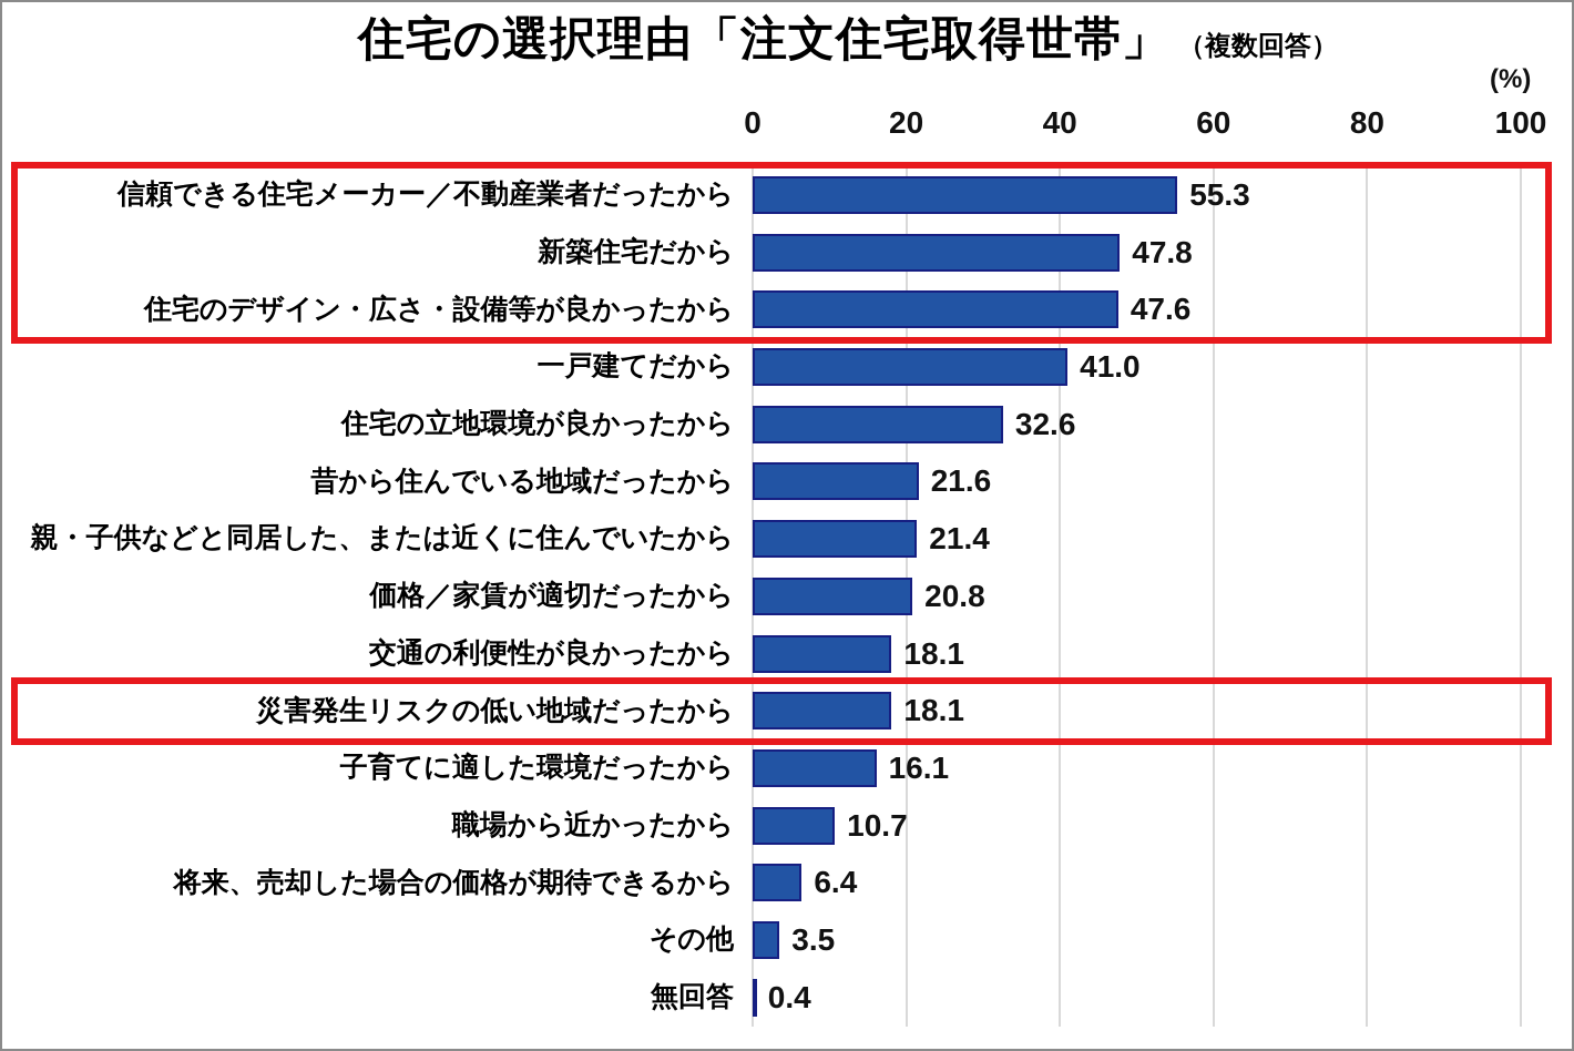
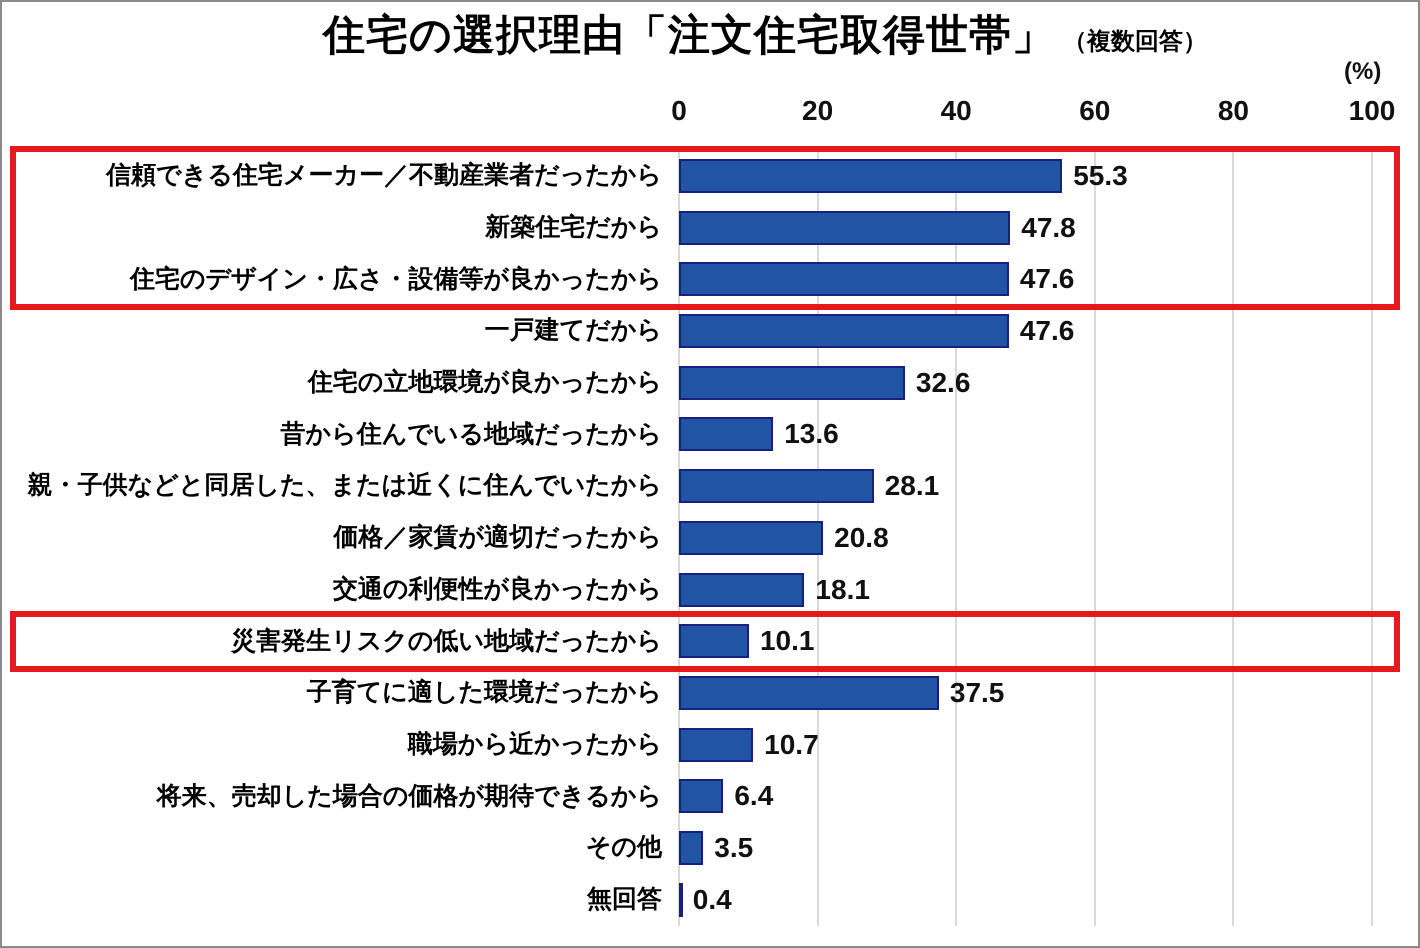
一戸建てだから: 41.0 -> 47.6
昔から住んでいる地域だったから: 21.6 -> 13.6
親・子供などと同居した、または近くに住んでいたから: 21.4 -> 28.1
災害発生リスクの低い地域だったから: 18.1 -> 10.1
子育てに適した環境だったから: 16.1 -> 37.5
